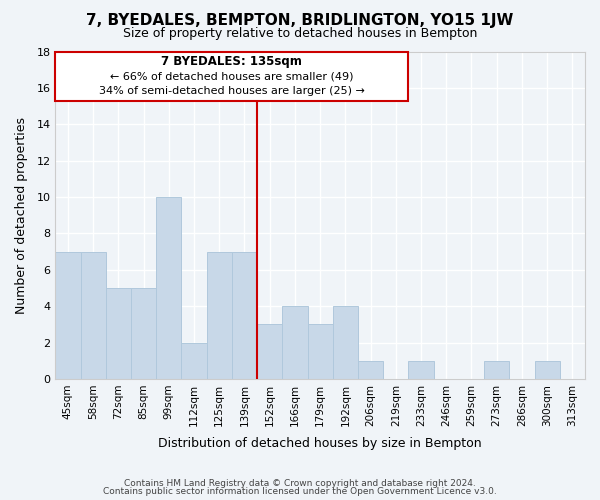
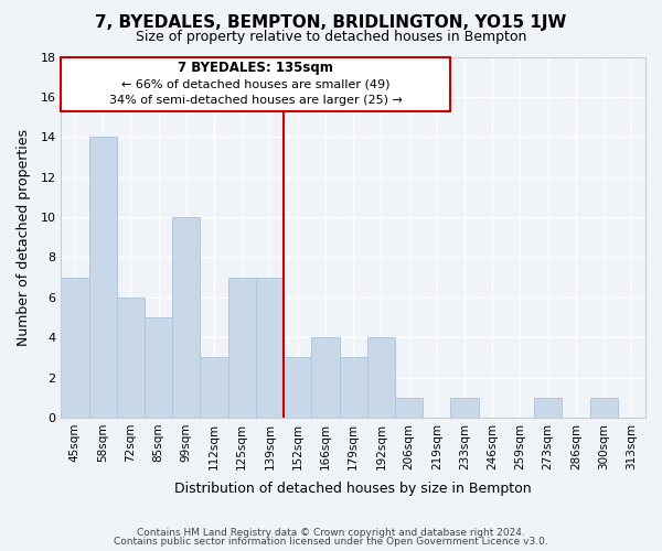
58sqm: 7 -> 14
72sqm: 5 -> 6
112sqm: 2 -> 3
